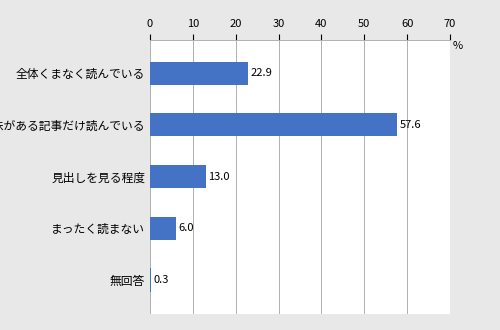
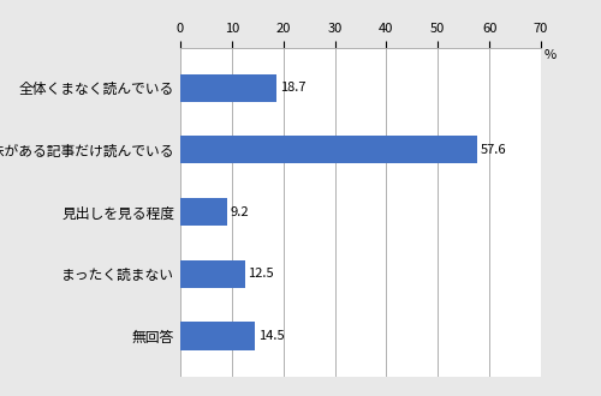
全体くまなく読んでいる: 22.9 -> 18.7
見出しを見る程度: 13.0 -> 9.2
まったく読まない: 6.0 -> 12.5
無回答: 0.3 -> 14.5
